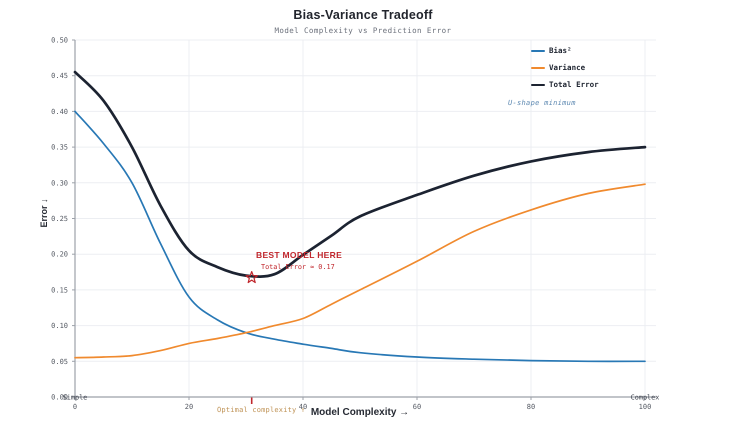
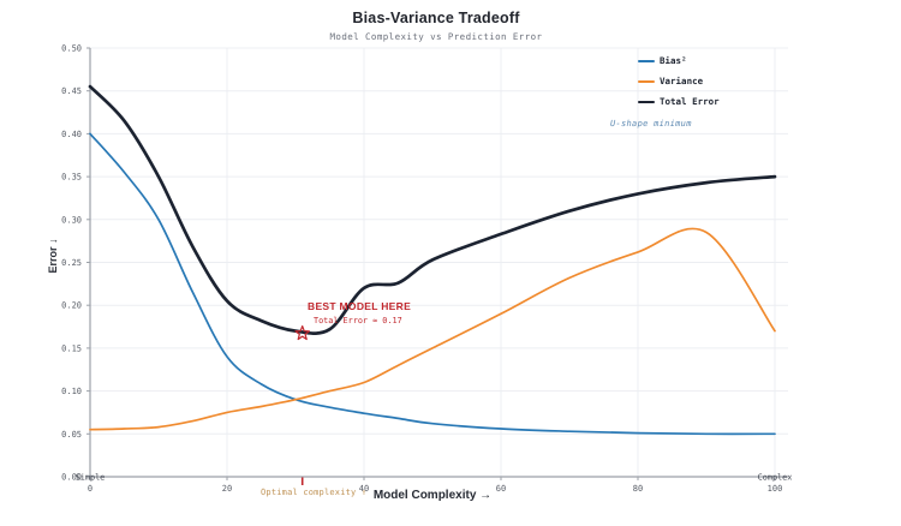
Total Error/40: 0.20 -> 0.22
Variance/100: 0.30 -> 0.17
